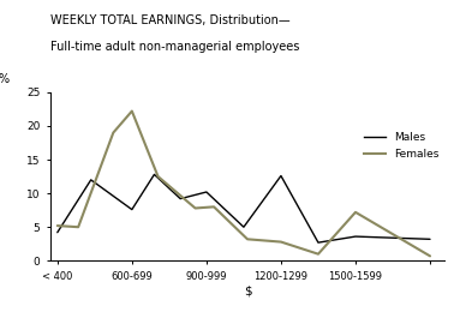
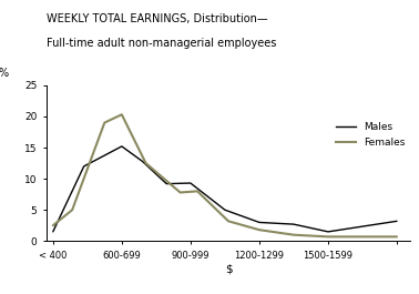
Males/< 400: 4.2 -> 1.5
Females/< 400: 5.2 -> 2.5
Males/600-699: 7.6 -> 15.2
Females/600-699: 22.2 -> 20.3
Males/900-999: 10.2 -> 9.3
Males/1200-1299: 12.6 -> 3.0
Females/1200-1299: 2.8 -> 1.8
Males/1500-1599: 3.6 -> 1.5
Females/1500-1599: 7.2 -> 0.7
